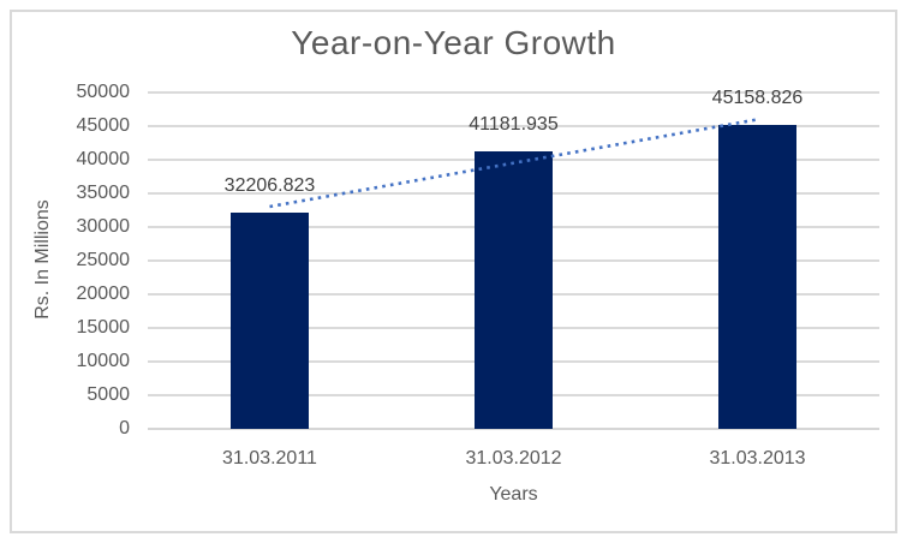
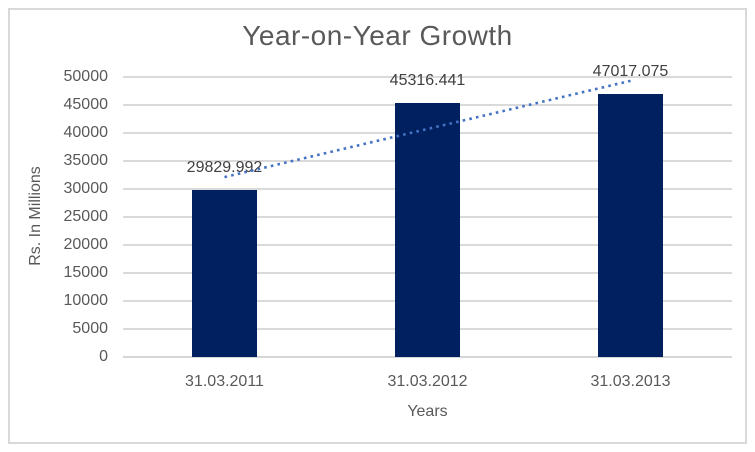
31.03.2011: 32206.823 -> 29829.992
31.03.2012: 41181.935 -> 45316.441
31.03.2013: 45158.826 -> 47017.075
